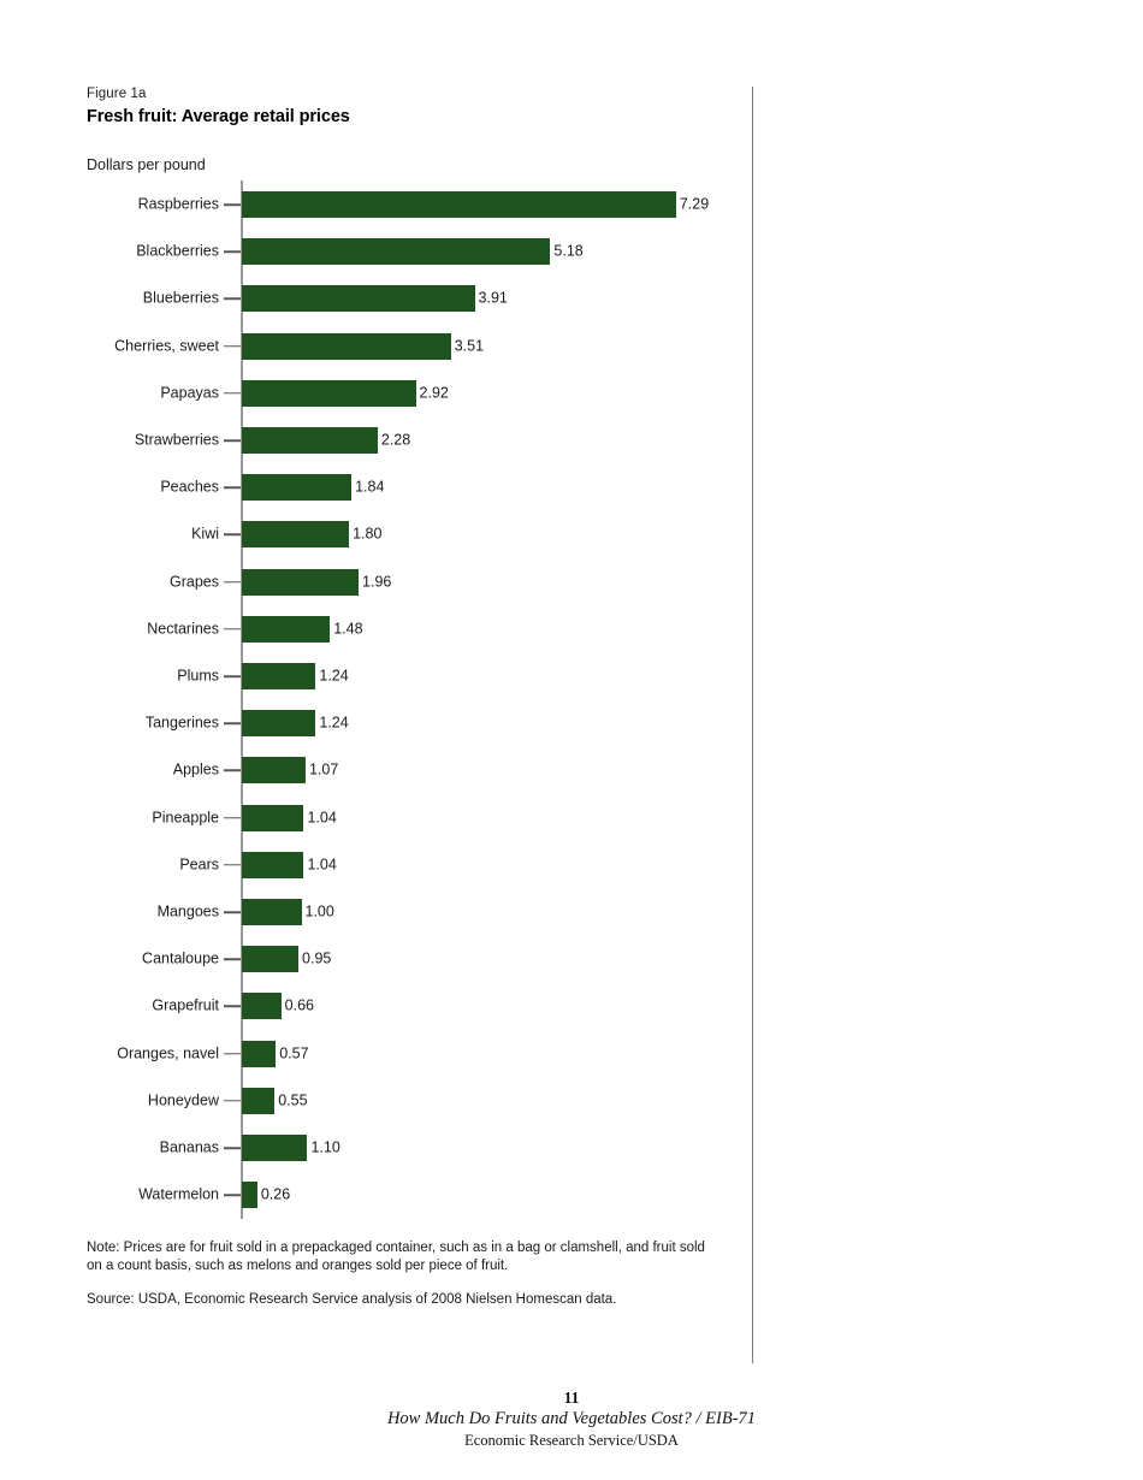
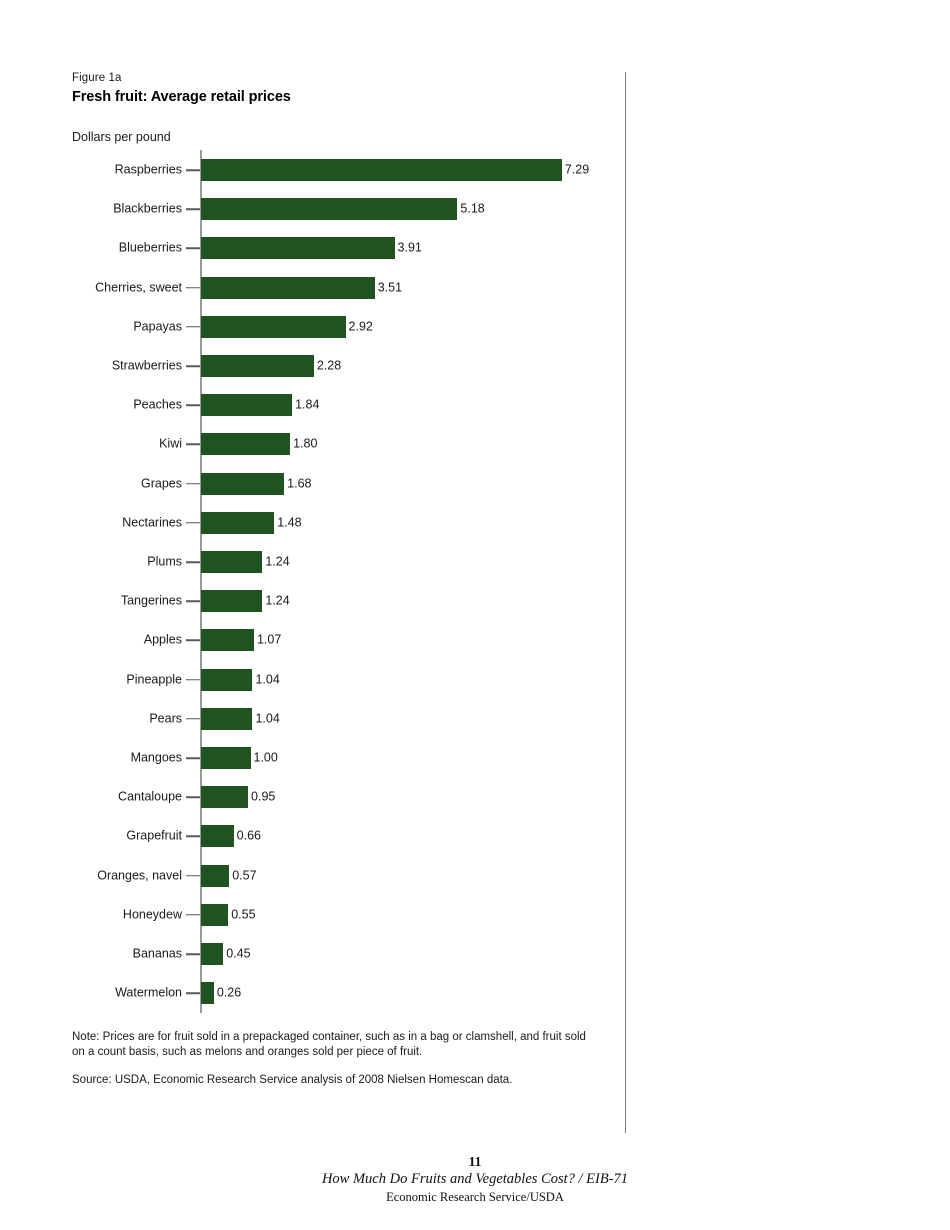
Grapes: 1.96 -> 1.68
Bananas: 1.10 -> 0.45
